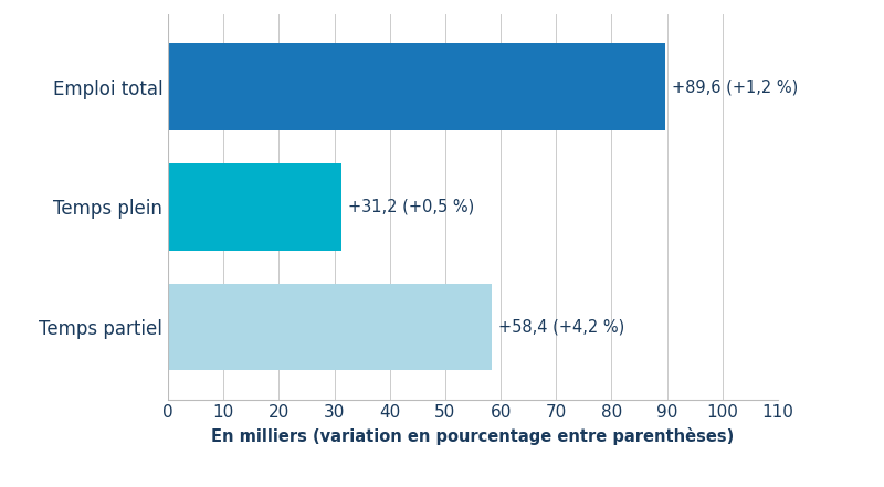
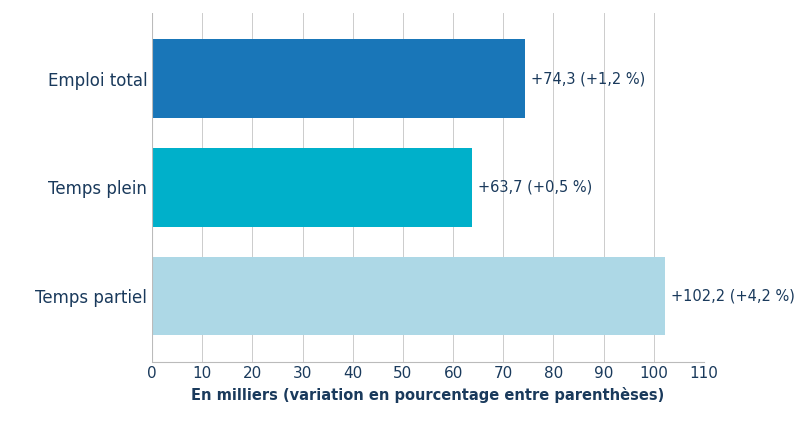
Emploi total: +89,6 -> +74,3
Temps plein: +31,2 -> +63,7
Temps partiel: +58,4 -> +102,2
